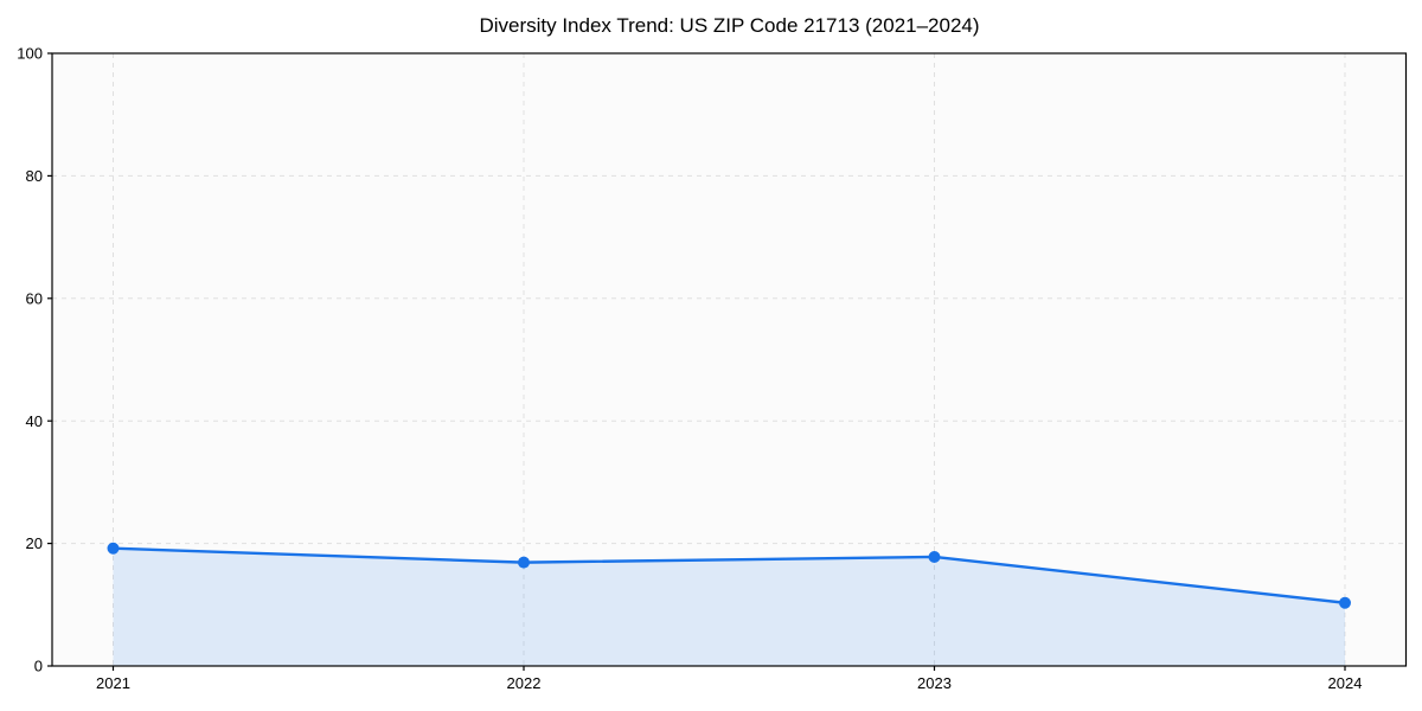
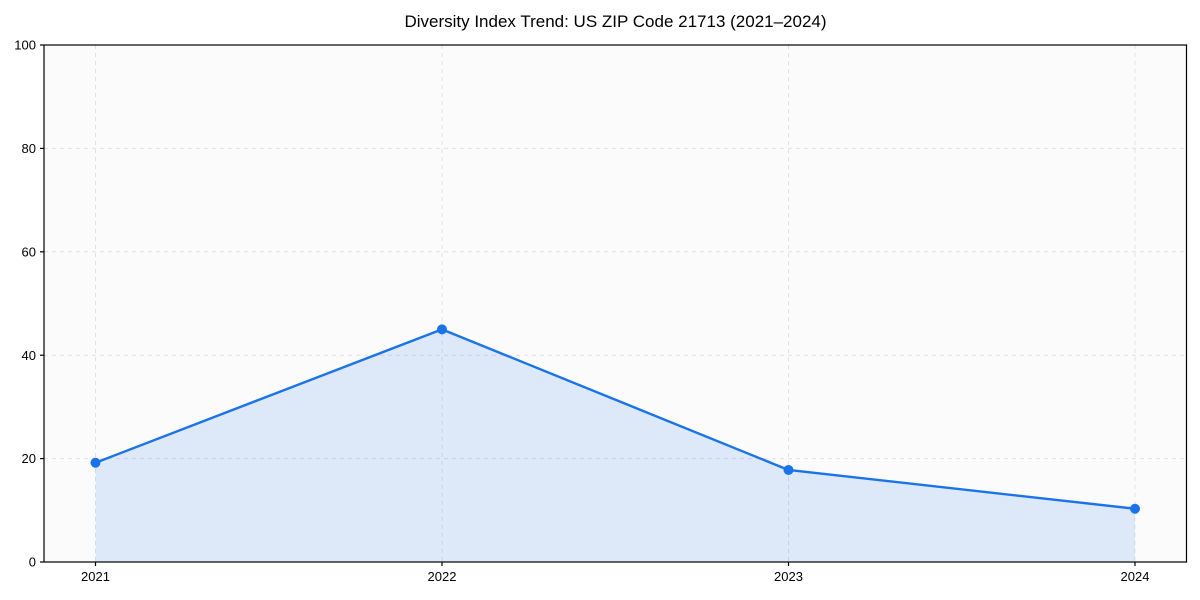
2022: 17 -> 45
